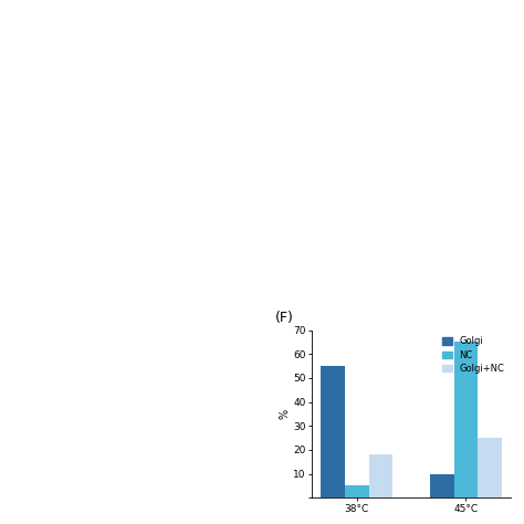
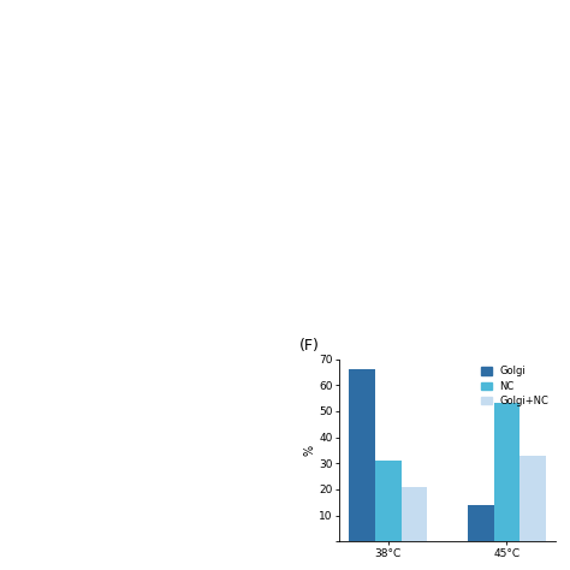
Golgi/38°C: 55 -> 66
NC/38°C: 5 -> 31
Golgi+NC/38°C: 18 -> 21
Golgi/45°C: 10 -> 14
NC/45°C: 65 -> 53
Golgi+NC/45°C: 25 -> 33
